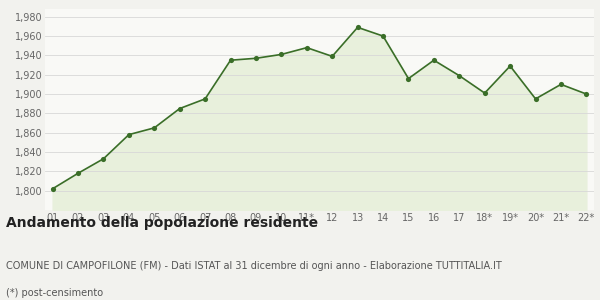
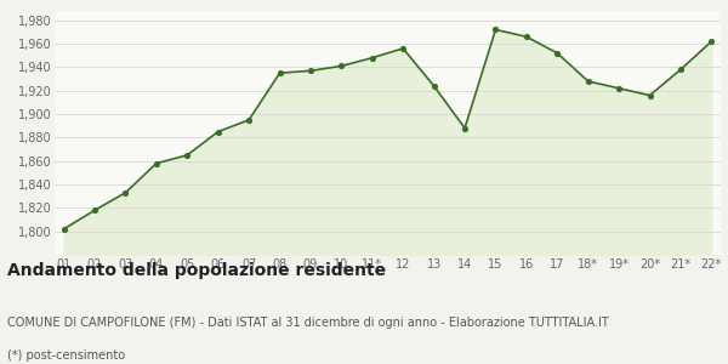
12: 1,939 -> 1,956
13: 1,969 -> 1,924
14: 1,960 -> 1,888
15: 1,916 -> 1,972
16: 1,935 -> 1,966
17: 1,919 -> 1,952
18*: 1,901 -> 1,928
19*: 1,929 -> 1,922
20*: 1,895 -> 1,916
21*: 1,910 -> 1,938
22*: 1,900 -> 1,962
